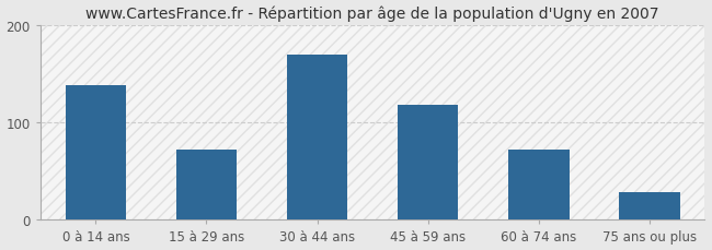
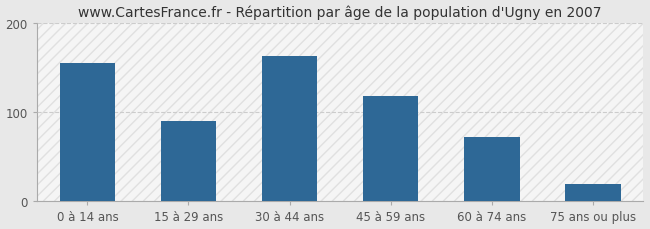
0 à 14 ans: 138 -> 155
15 à 29 ans: 72 -> 90
30 à 44 ans: 170 -> 163
75 ans ou plus: 28 -> 20
